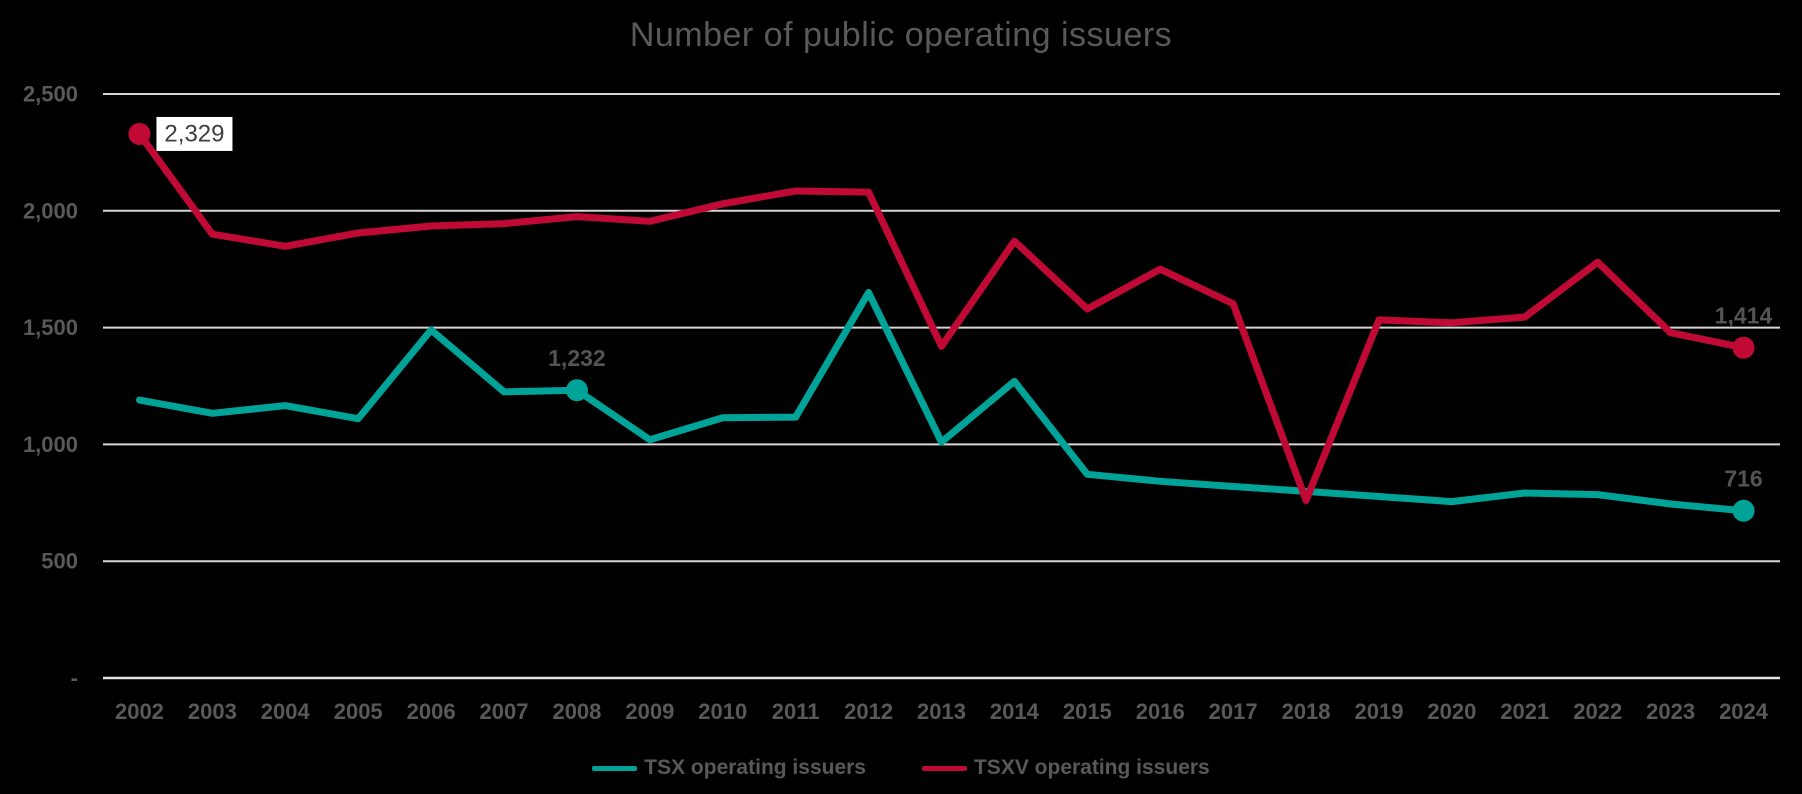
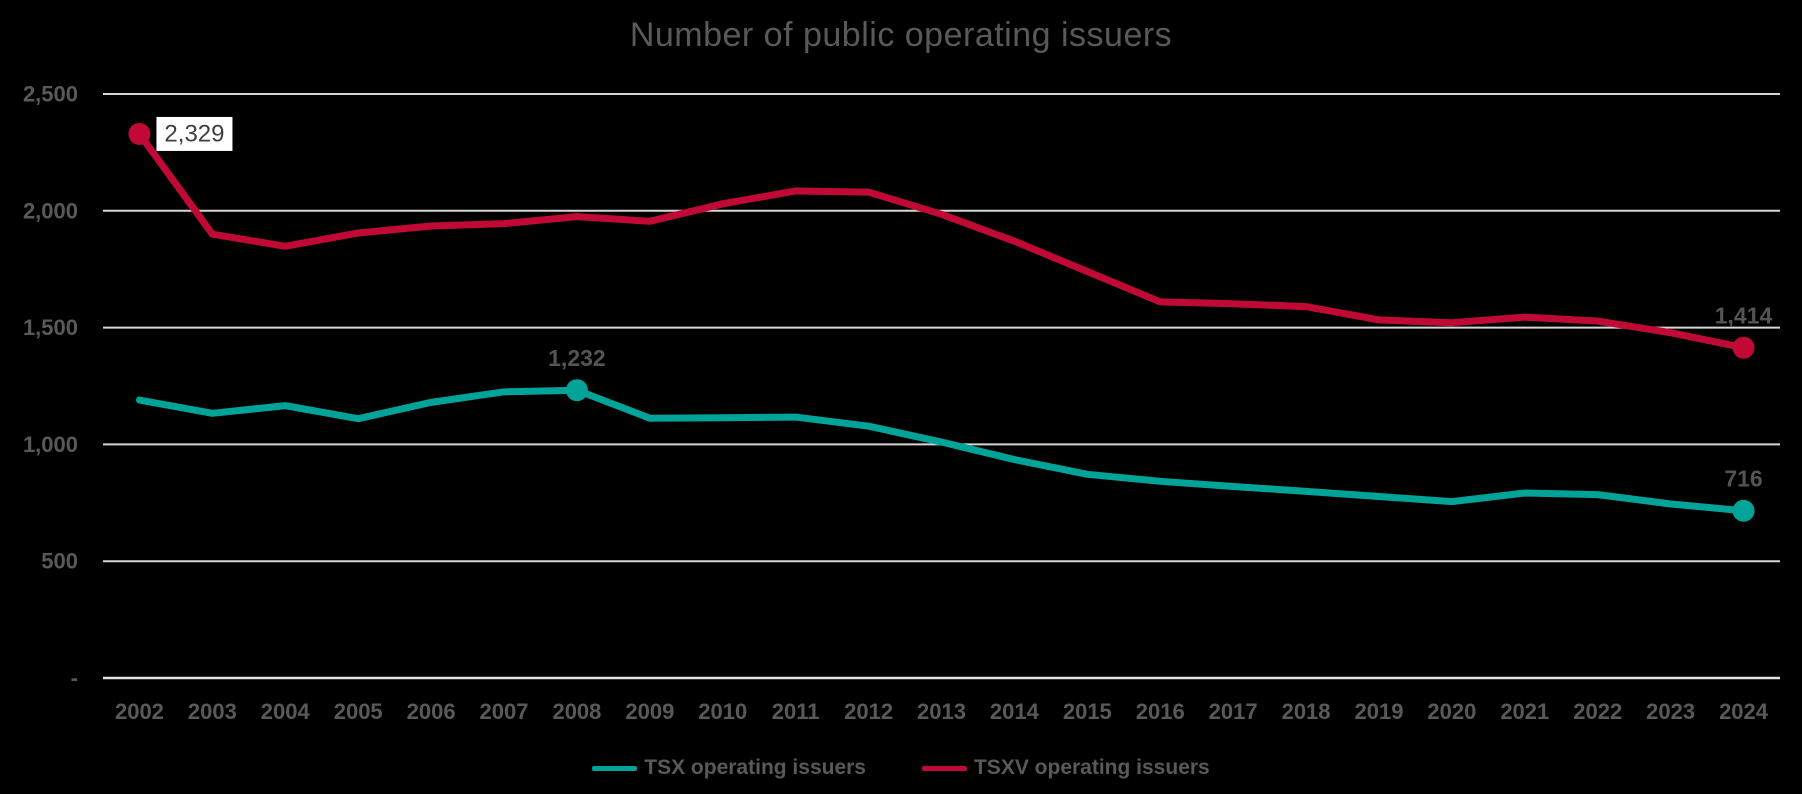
TSX operating issuers/2006: 1490 -> 1180
TSX operating issuers/2009: 1020 -> 1110
TSX operating issuers/2012: 1650 -> 1080
TSXV operating issuers/2013: 1420 -> 1980
TSX operating issuers/2014: 1270 -> 940
TSXV operating issuers/2015: 1580 -> 1740
TSXV operating issuers/2016: 1750 -> 1610
TSXV operating issuers/2018: 760 -> 1590
TSXV operating issuers/2022: 1780 -> 1530
